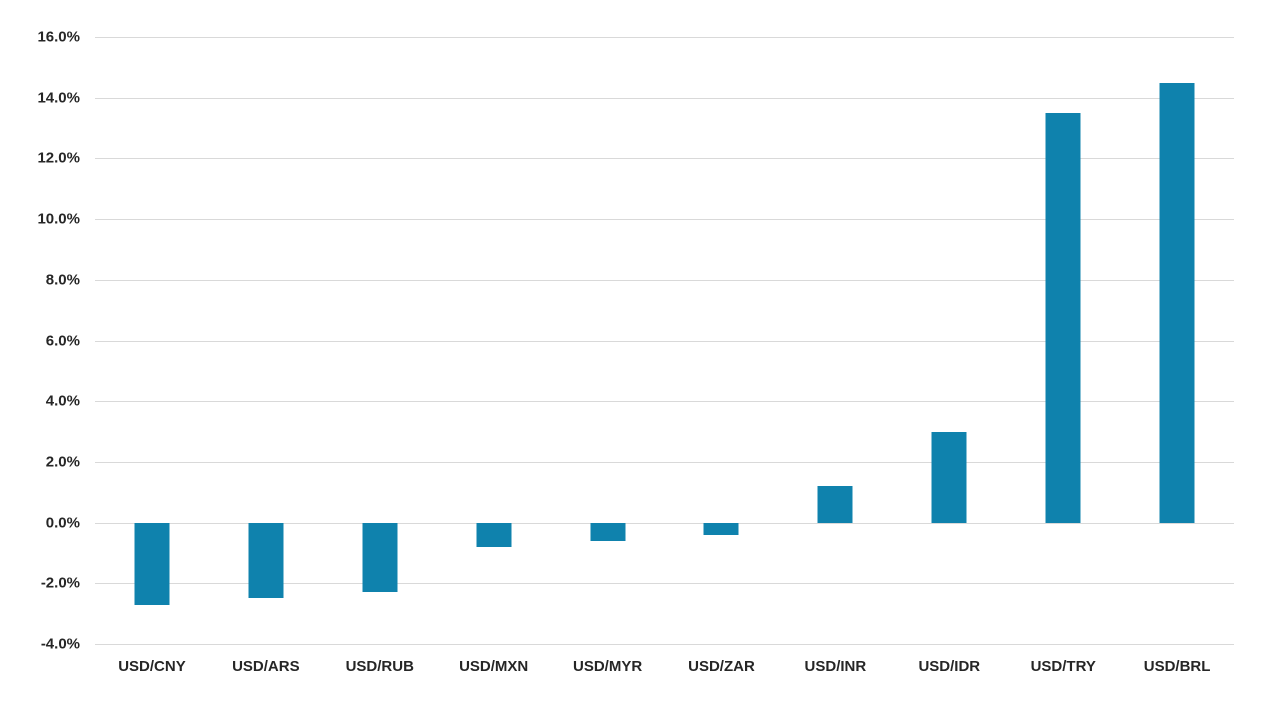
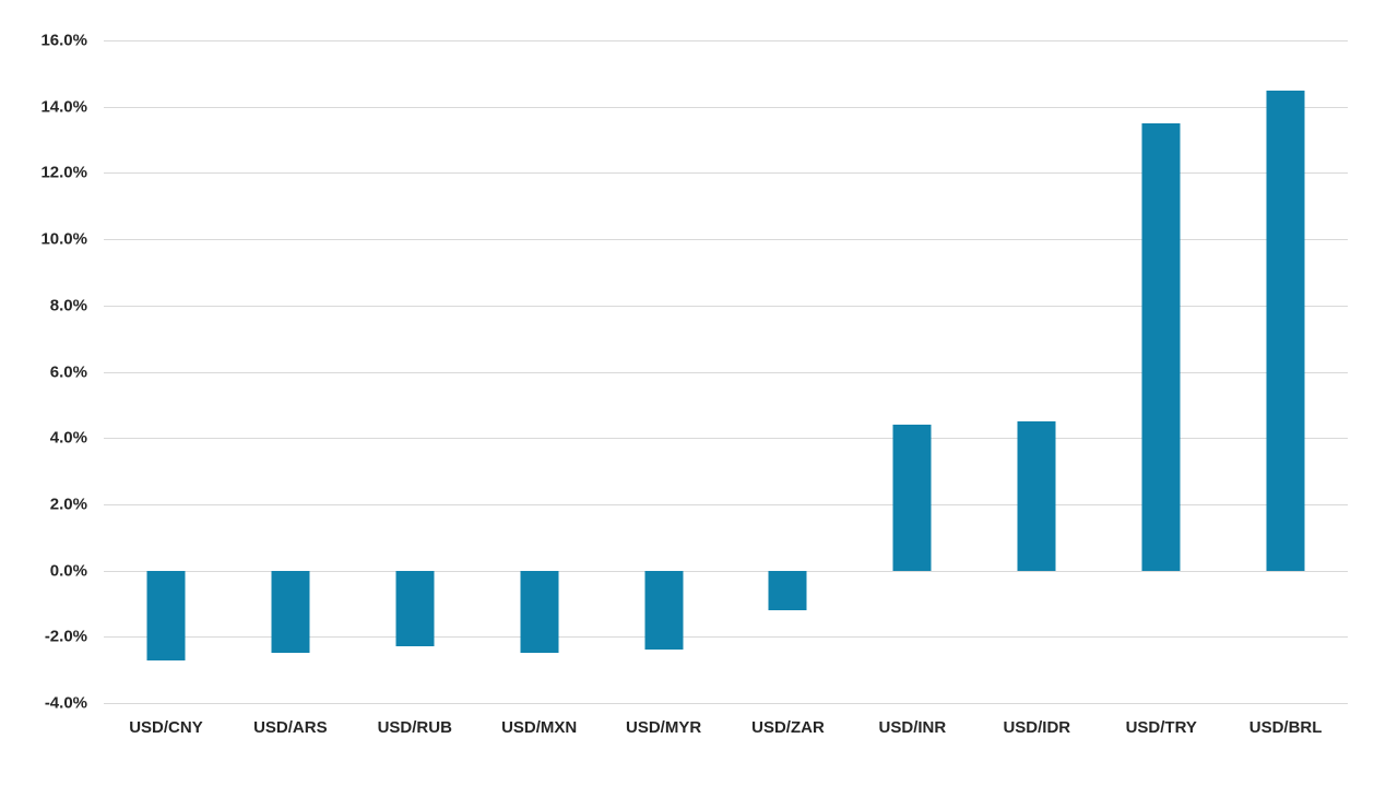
USD/MXN: -0.8% -> -2.5%
USD/MYR: -0.6% -> -2.4%
USD/ZAR: -0.4% -> -1.2%
USD/INR: 1.2% -> 4.4%
USD/IDR: 3.0% -> 4.5%
